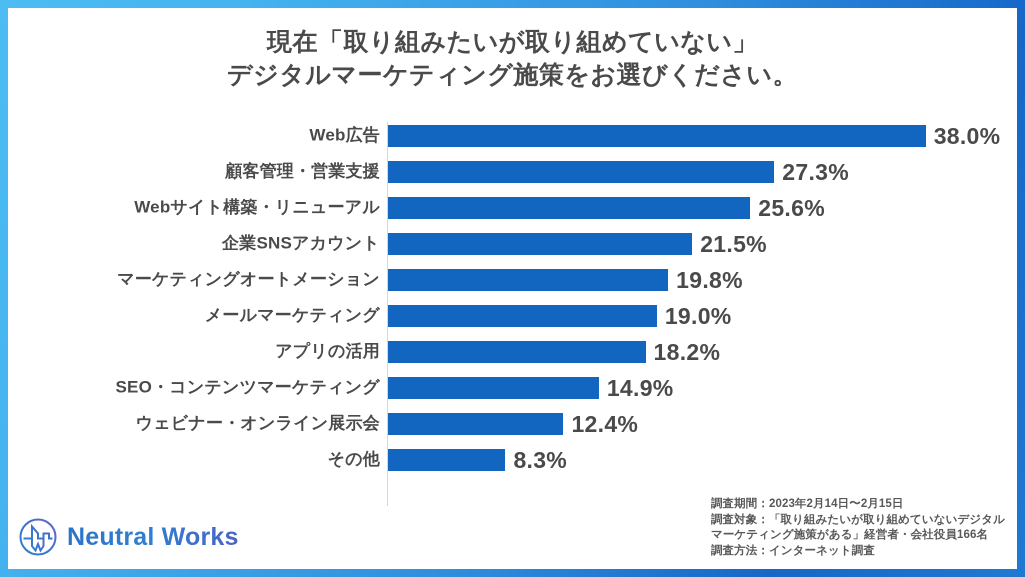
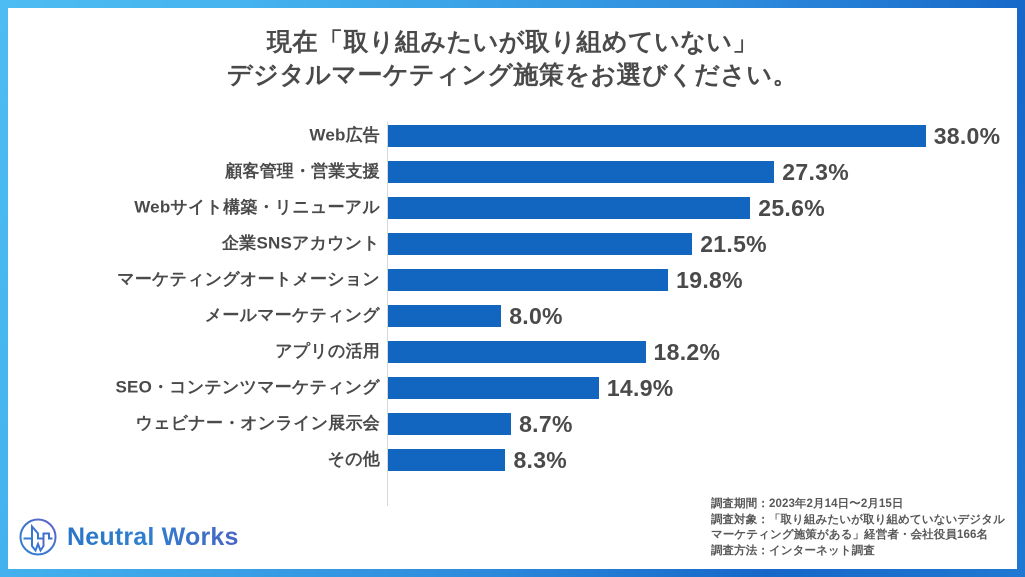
メールマーケティング: 19.0% -> 8.0%
ウェビナー・オンライン展示会: 12.4% -> 8.7%
